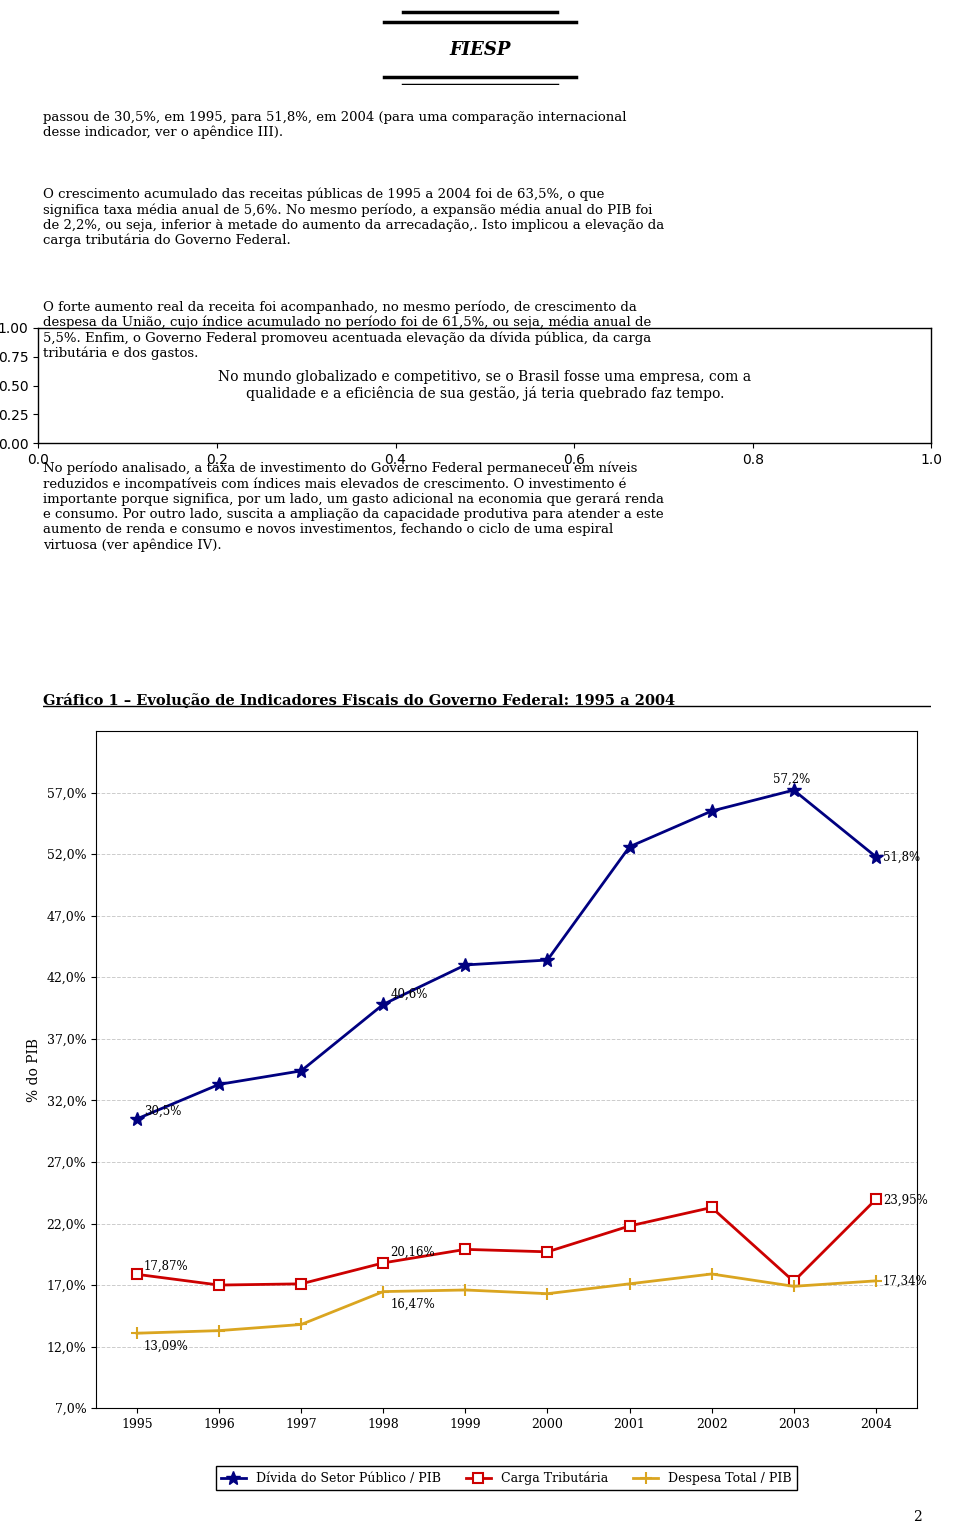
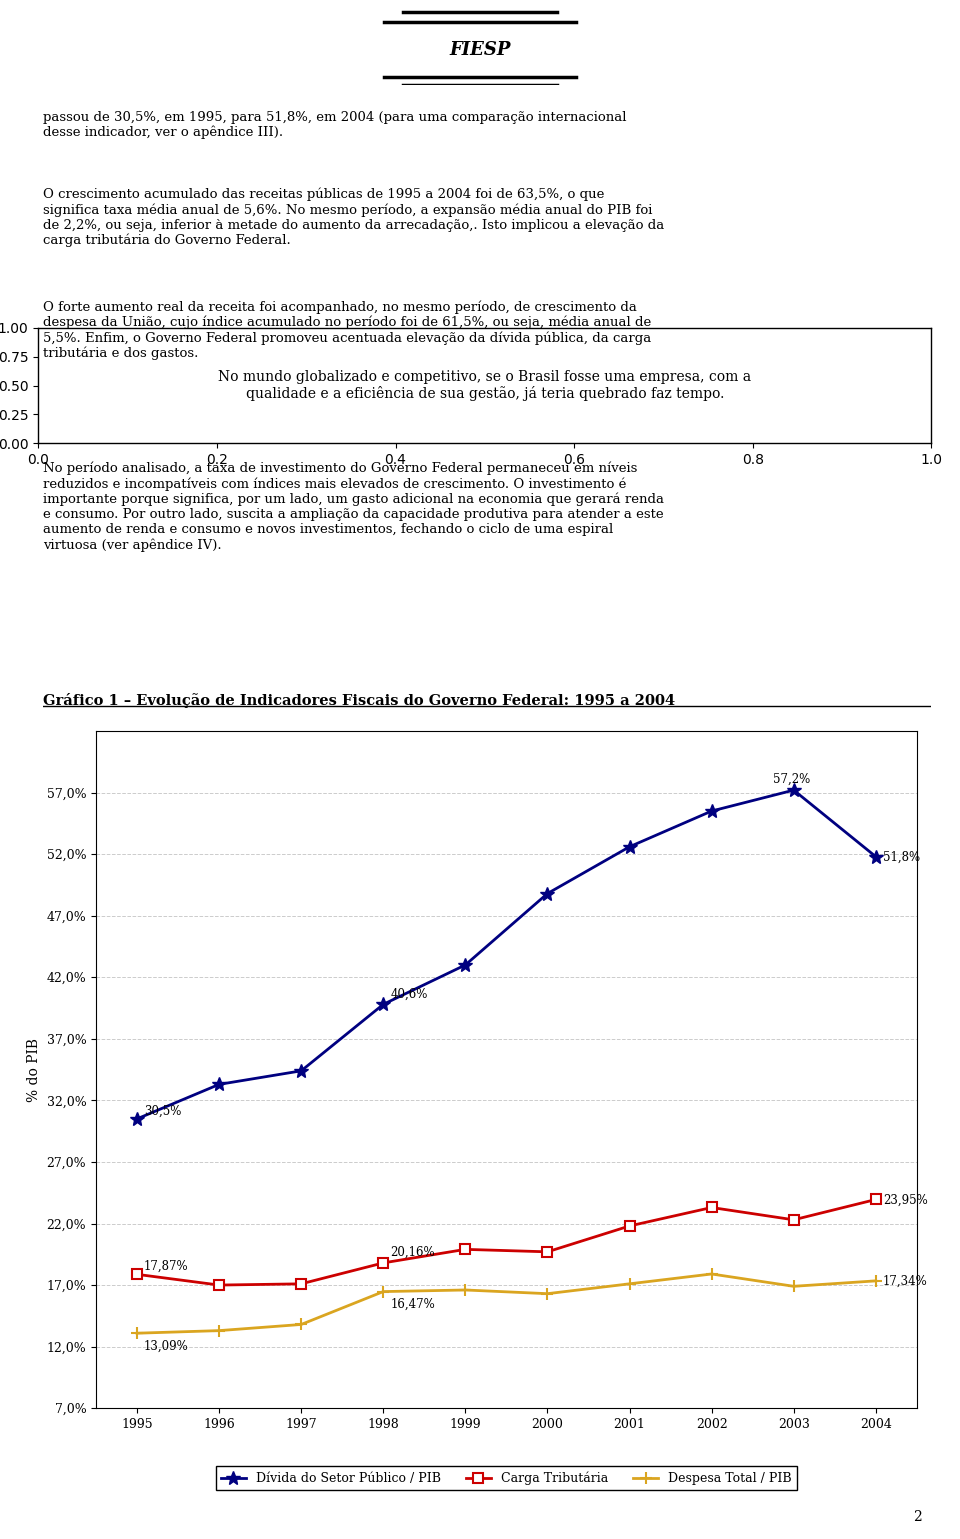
Dívida do Setor Público / PIB/2000: 43,4% -> 48,8%
Carga Tributária/2003: 17,3% -> 22,3%
